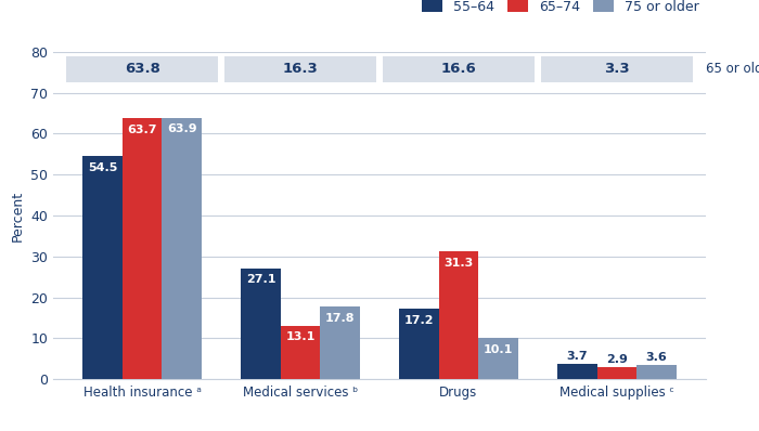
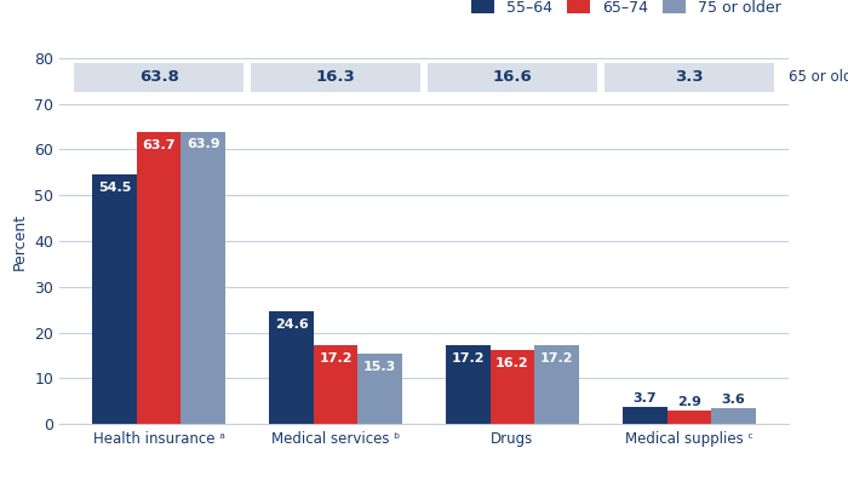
55–64/Medical services ᵇ: 27.1 -> 24.6
65–74/Medical services ᵇ: 13.1 -> 17.2
75 or older/Medical services ᵇ: 17.8 -> 15.3
65–74/Drugs: 31.3 -> 16.2
75 or older/Drugs: 10.1 -> 17.2
